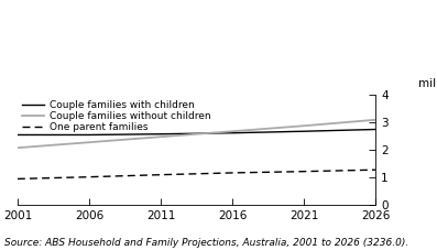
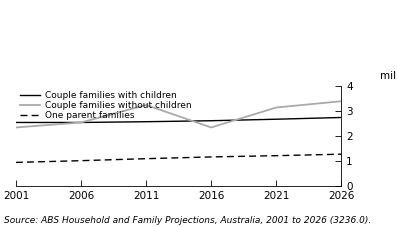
Couple families without children/2001: 2.08 -> 2.35
Couple families without children/2006: 2.28 -> 2.55
Couple families without children/2011: 2.48 -> 3.25
Couple families without children/2016: 2.68 -> 2.35
Couple families without children/2021: 2.88 -> 3.15
Couple families without children/2026: 3.10 -> 3.40
